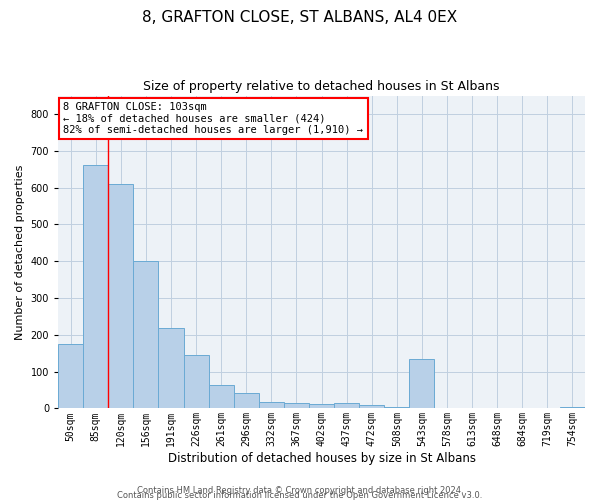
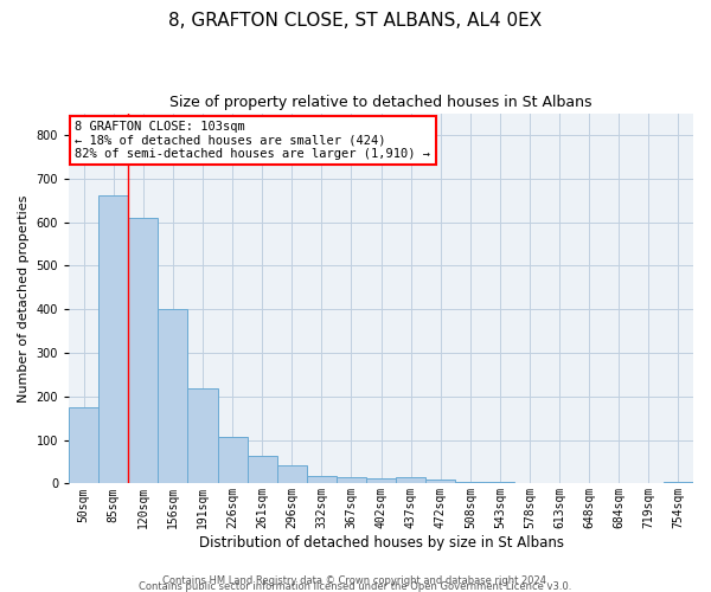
226sqm: 145 -> 108
543sqm: 135 -> 3
